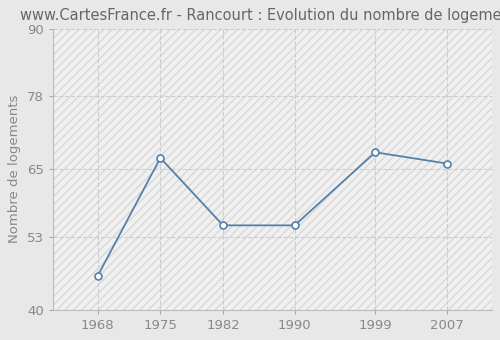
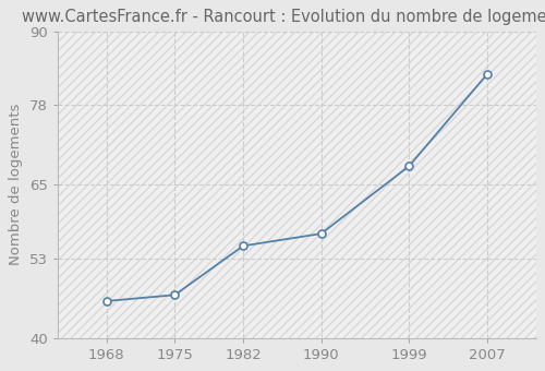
1975: 67 -> 47
1990: 55 -> 57
2007: 66 -> 83
